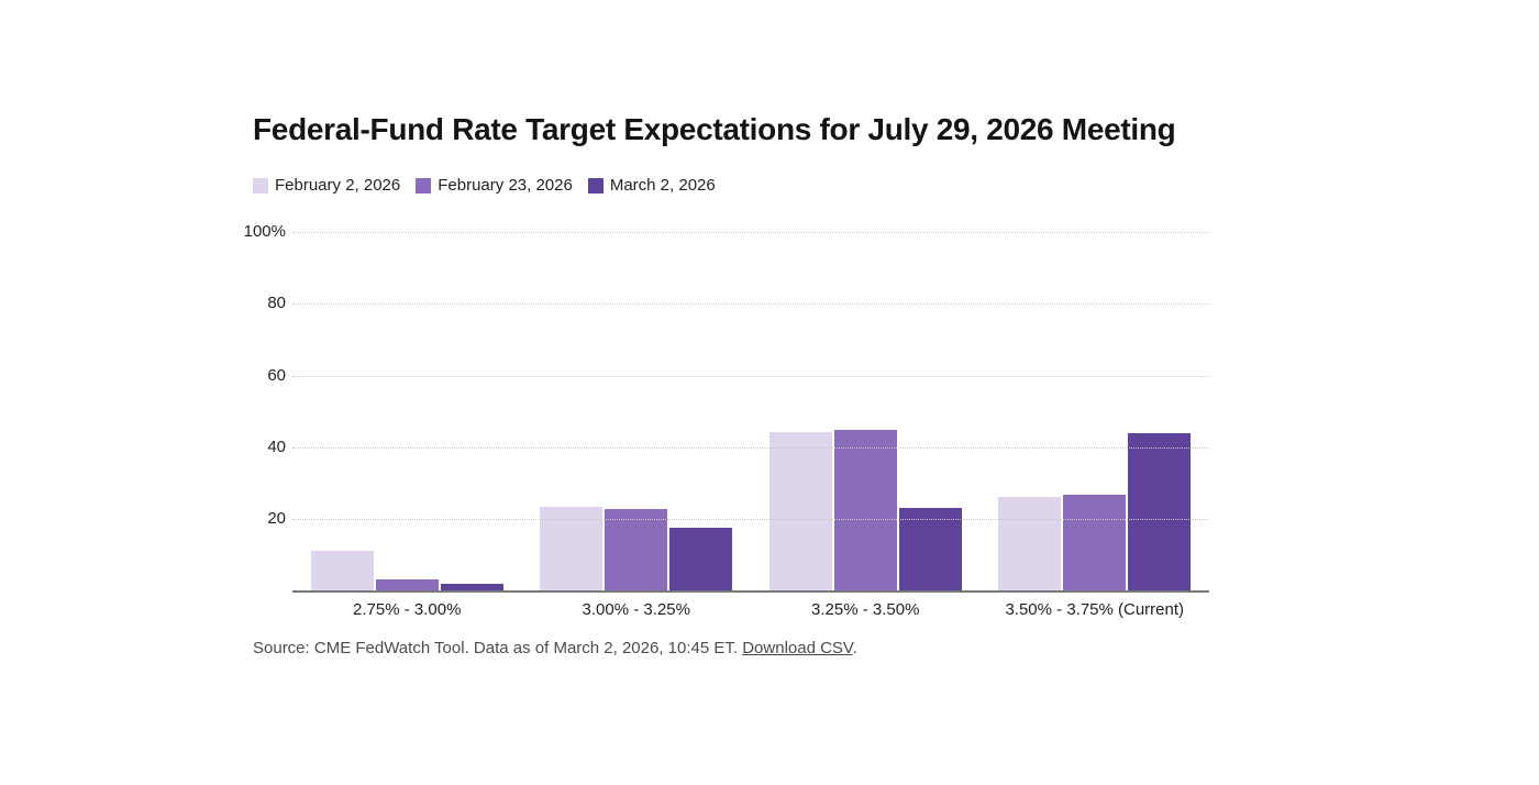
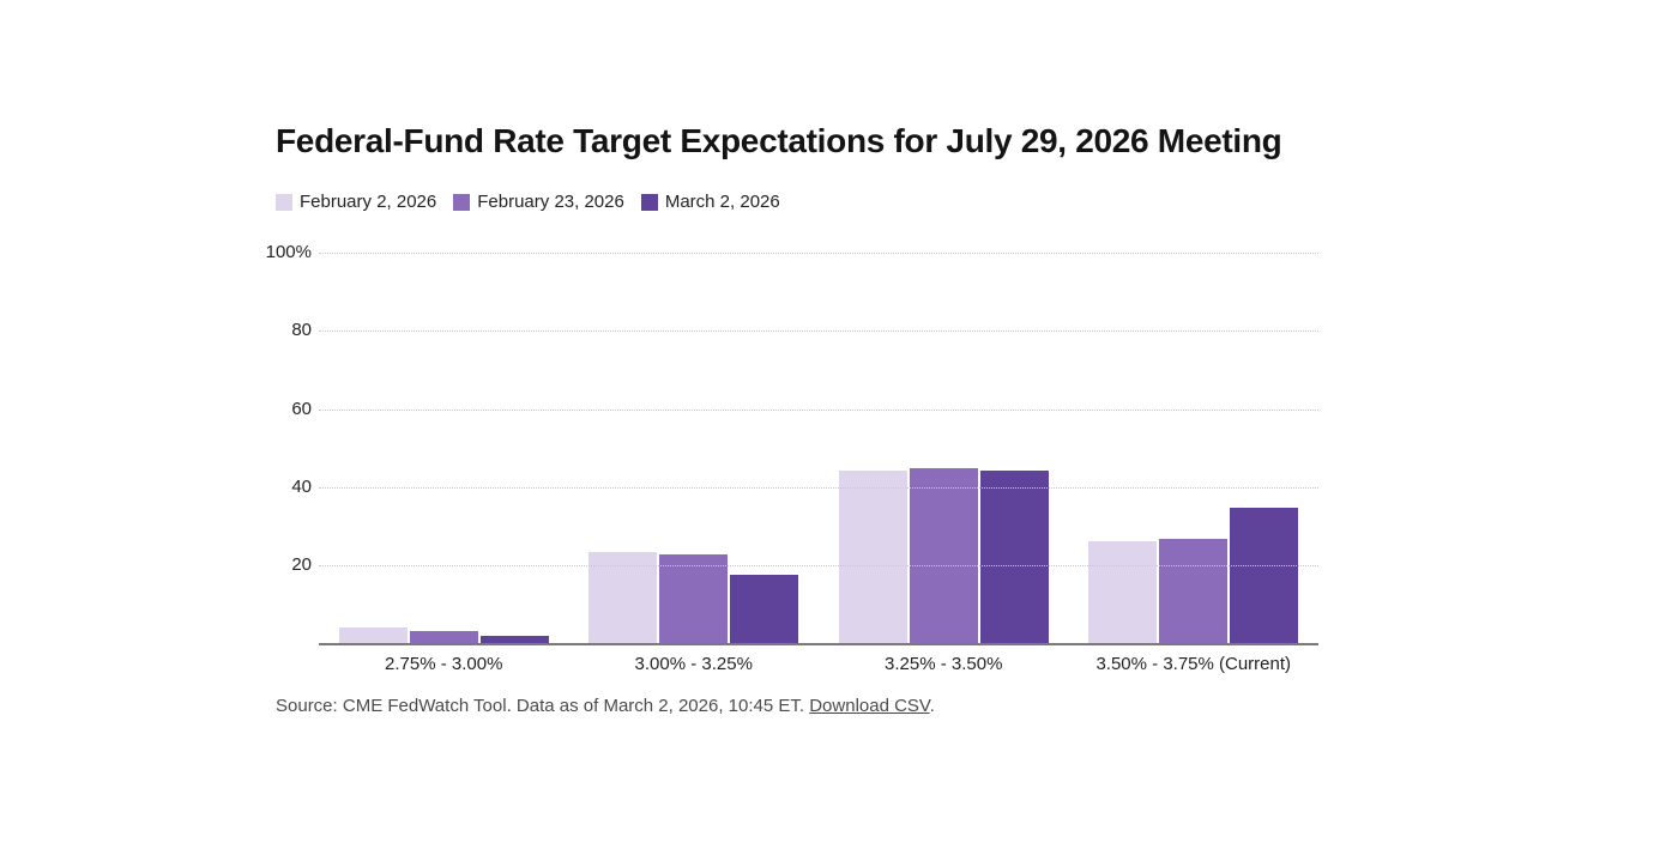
February 2, 2026/2.75% - 3.00%: 11% -> 4%
March 2, 2026/3.25% - 3.50%: 23% -> 44%
March 2, 2026/3.50% - 3.75% (Current): 44% -> 35%
